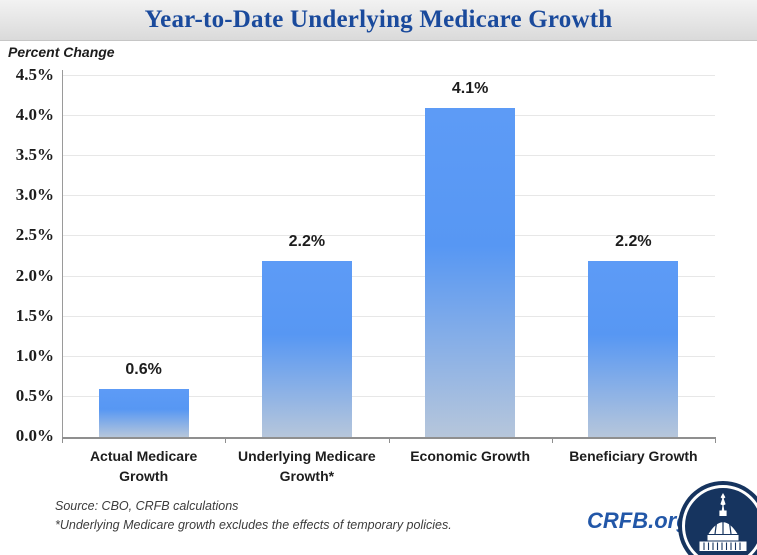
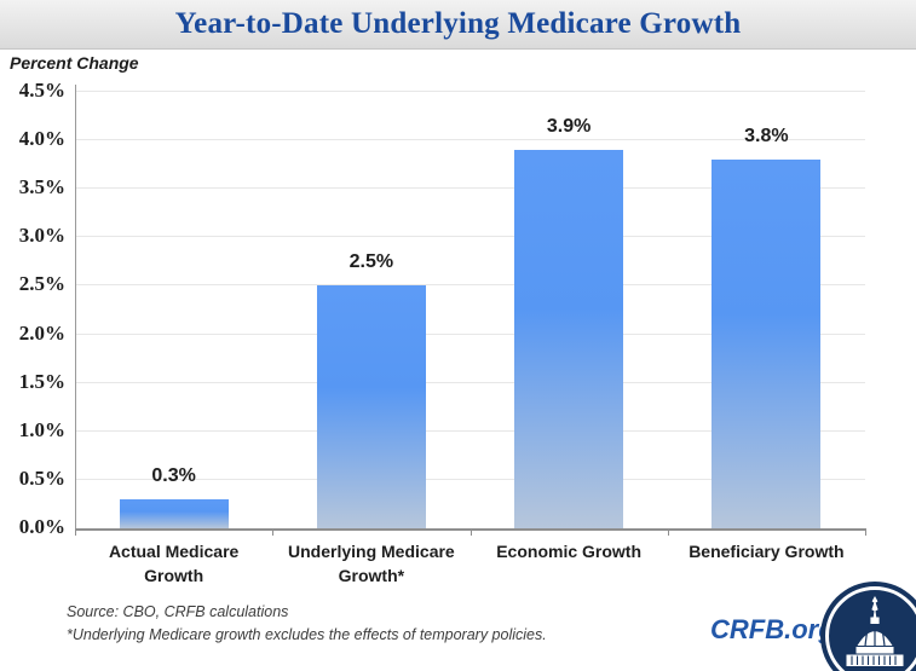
Actual Medicare Growth: 0.6% -> 0.3%
Underlying Medicare Growth*: 2.2% -> 2.5%
Economic Growth: 4.1% -> 3.9%
Beneficiary Growth: 2.2% -> 3.8%
